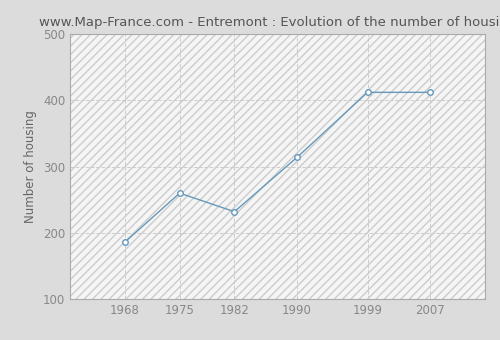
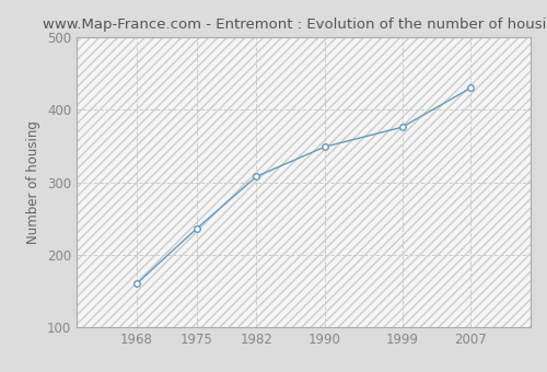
1968: 186 -> 160
1975: 260 -> 236
1982: 232 -> 308
1990: 314 -> 349
1999: 412 -> 376
2007: 412 -> 430
